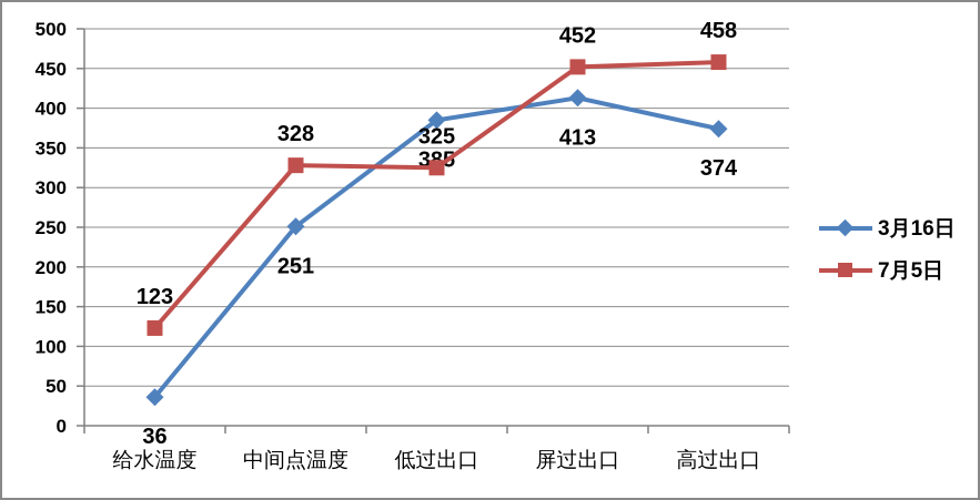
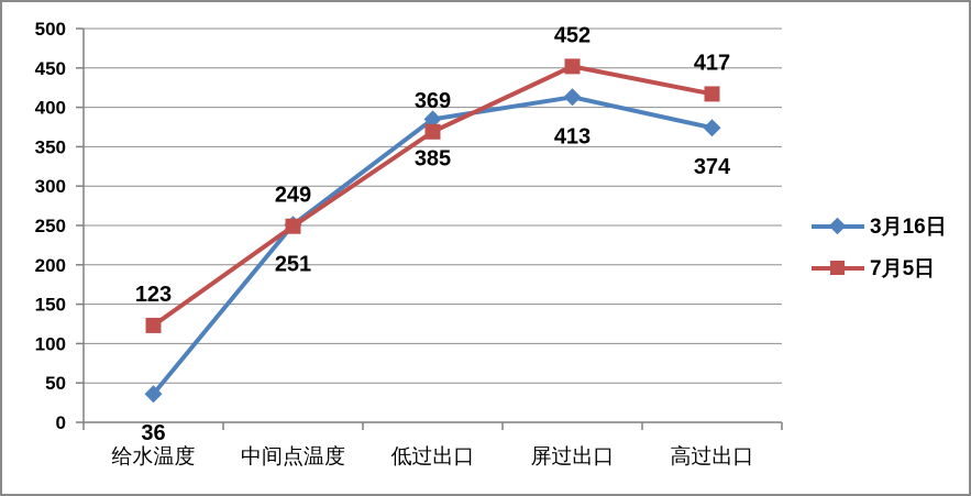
7月5日/中间点温度: 328 -> 249
7月5日/低过出口: 325 -> 369
7月5日/高过出口: 458 -> 417
